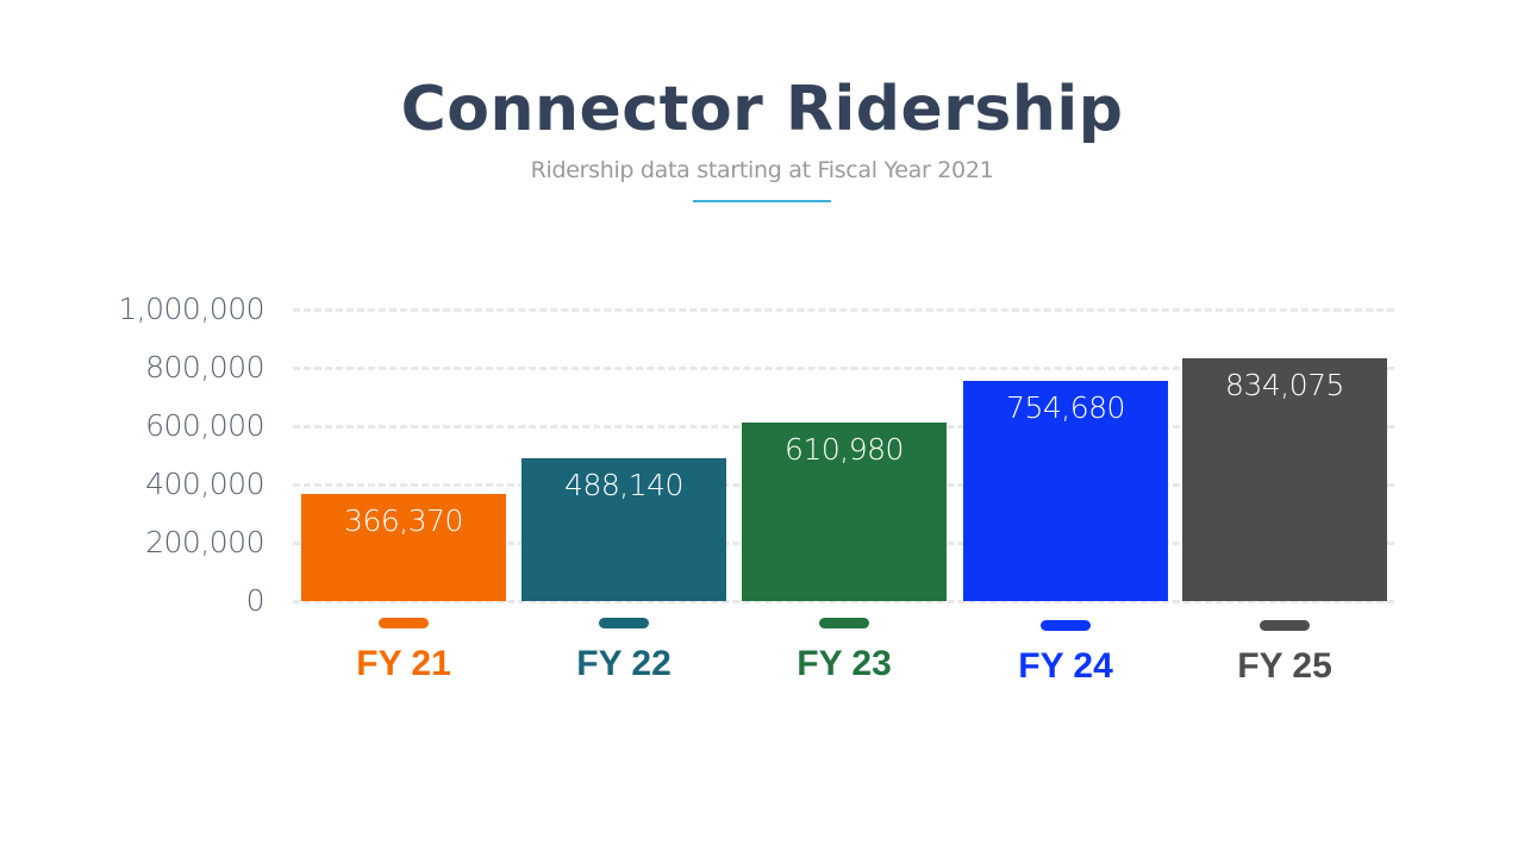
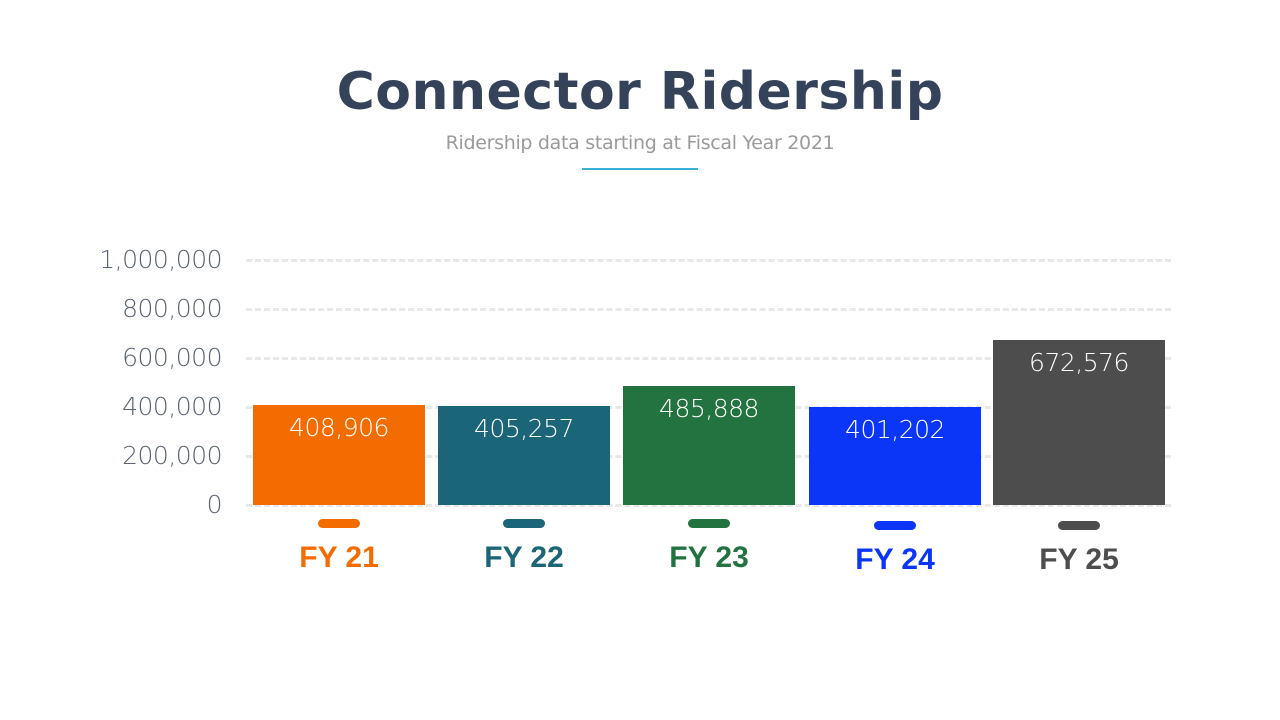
FY 21: 366,370 -> 408,906
FY 22: 488,140 -> 405,257
FY 23: 610,980 -> 485,888
FY 24: 754,680 -> 401,202
FY 25: 834,075 -> 672,576
